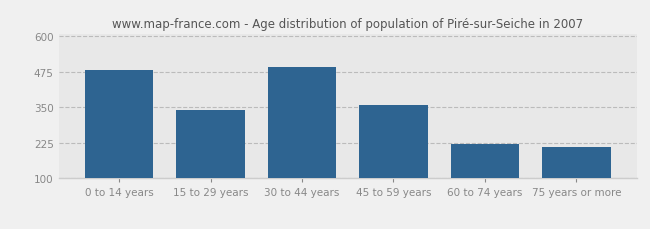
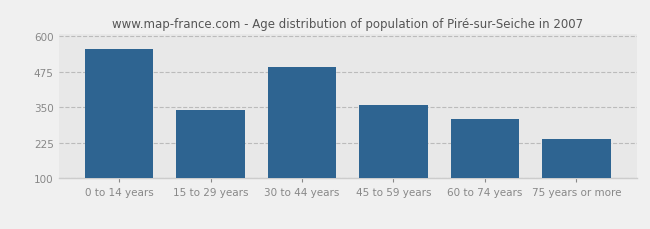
0 to 14 years: 483 -> 555
60 to 74 years: 220 -> 310
75 years or more: 210 -> 240
